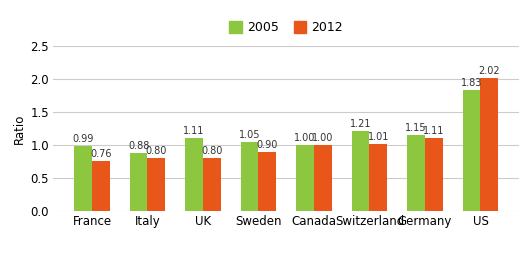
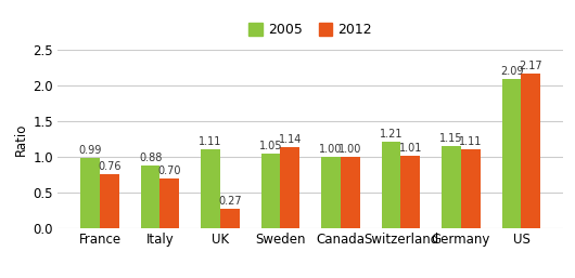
2012/Italy: 0.80 -> 0.70
2012/UK: 0.80 -> 0.27
2012/Sweden: 0.90 -> 1.14
2005/US: 1.83 -> 2.09
2012/US: 2.02 -> 2.17
